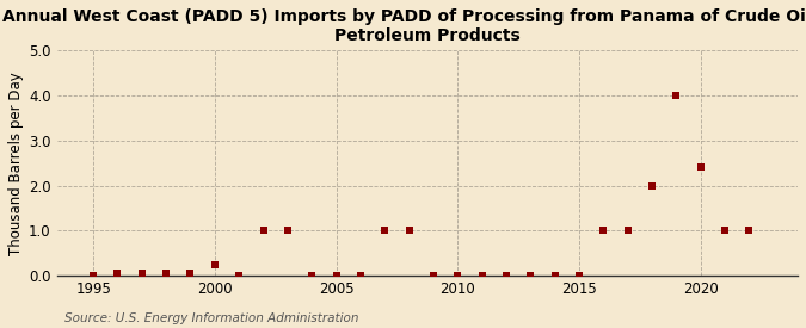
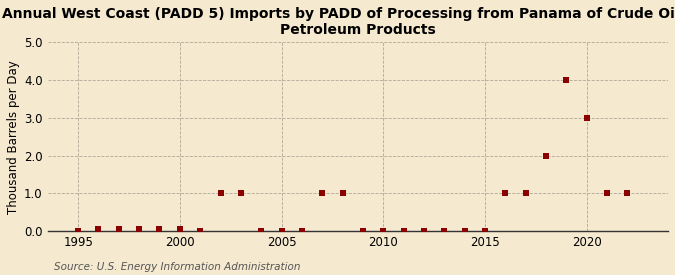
2000: 0.25 -> 0.04
2020: 2.40 -> 3.00
